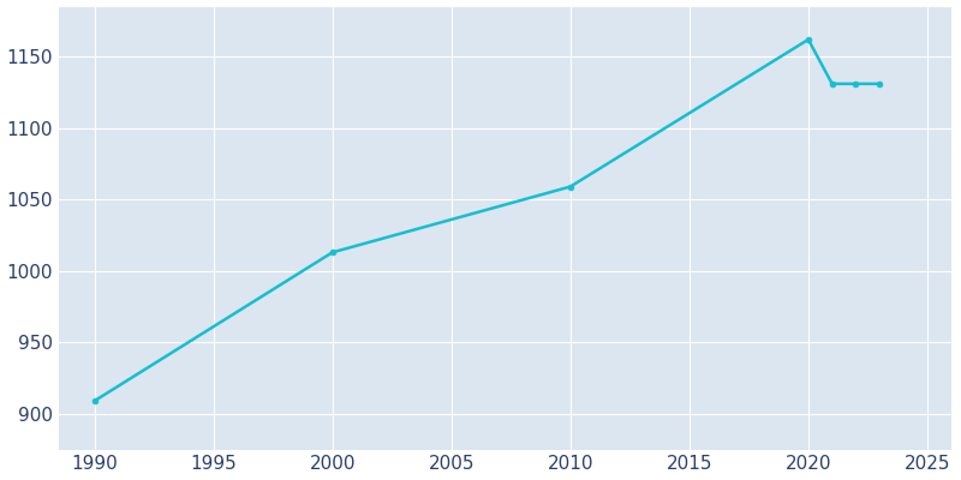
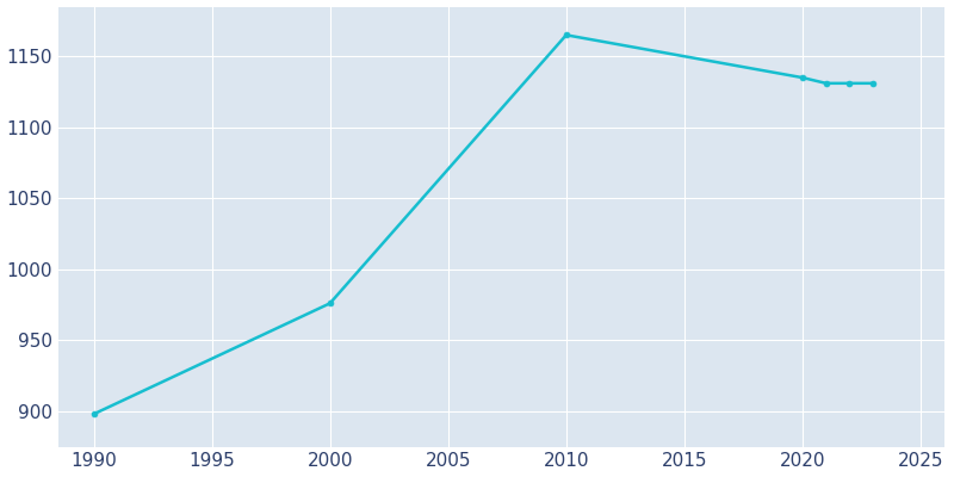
1990: 909 -> 898
2000: 1013 -> 976
2010: 1059 -> 1165
2020: 1162 -> 1135
